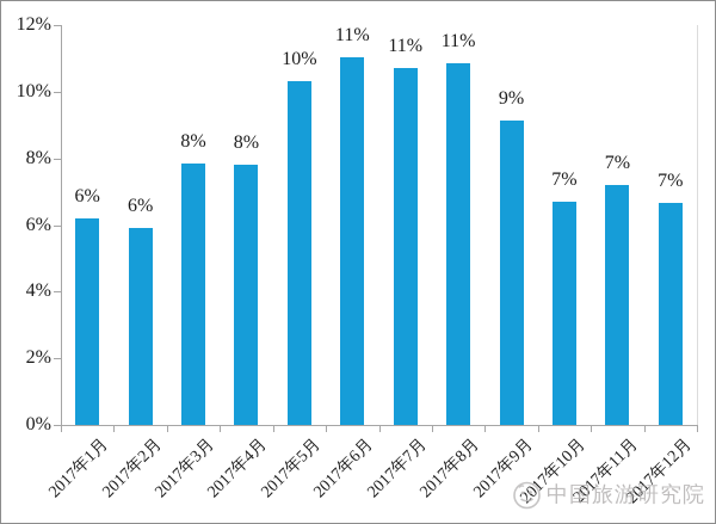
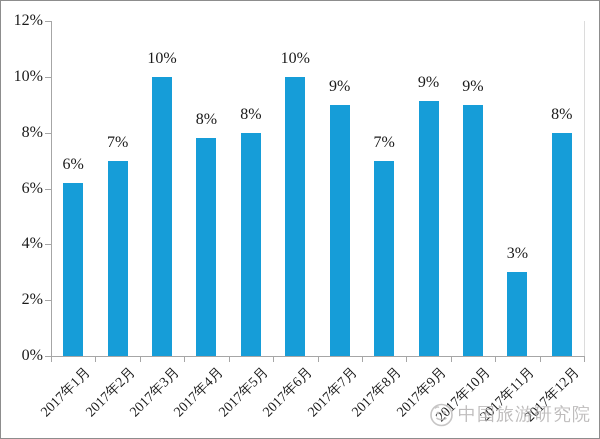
2017年2月: 6% -> 7%
2017年3月: 8% -> 10%
2017年5月: 10% -> 8%
2017年6月: 11% -> 10%
2017年7月: 11% -> 9%
2017年8月: 11% -> 7%
2017年10月: 7% -> 9%
2017年11月: 7% -> 3%
2017年12月: 7% -> 8%
